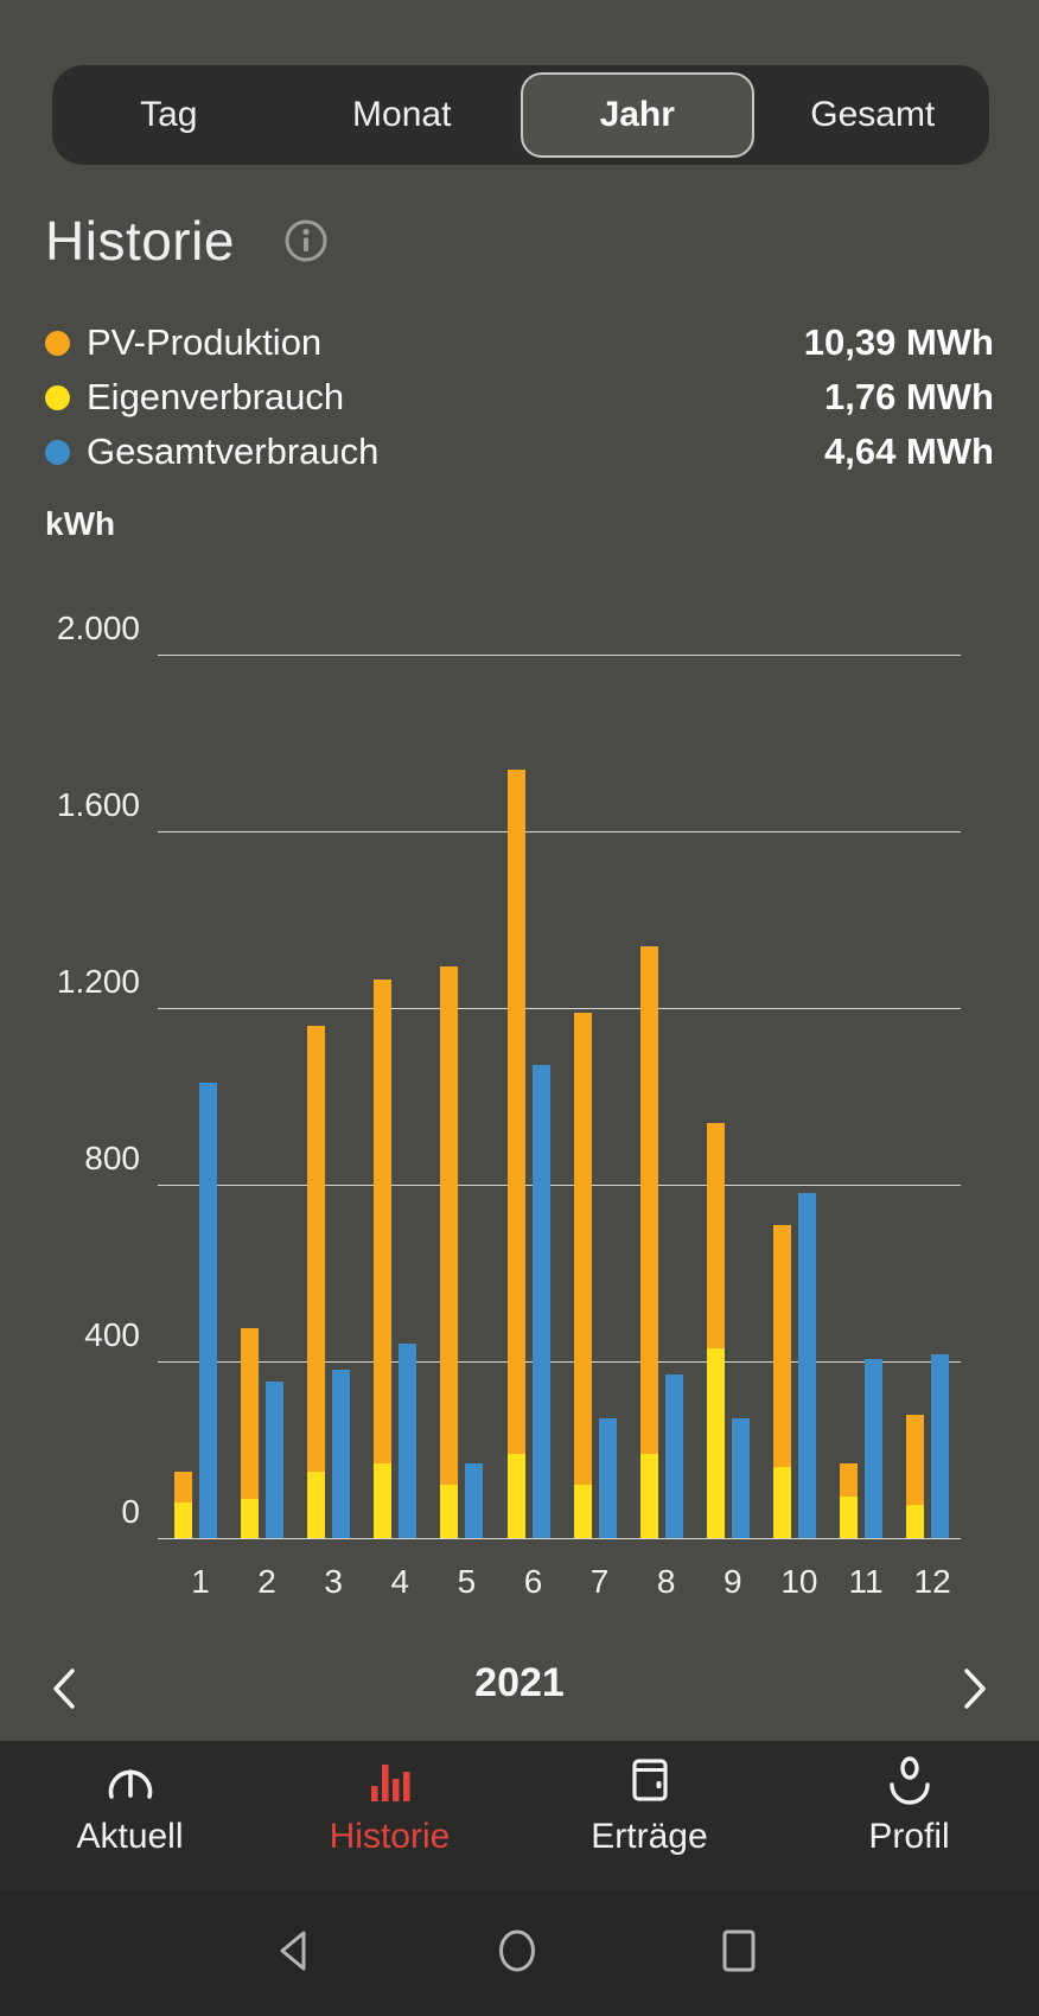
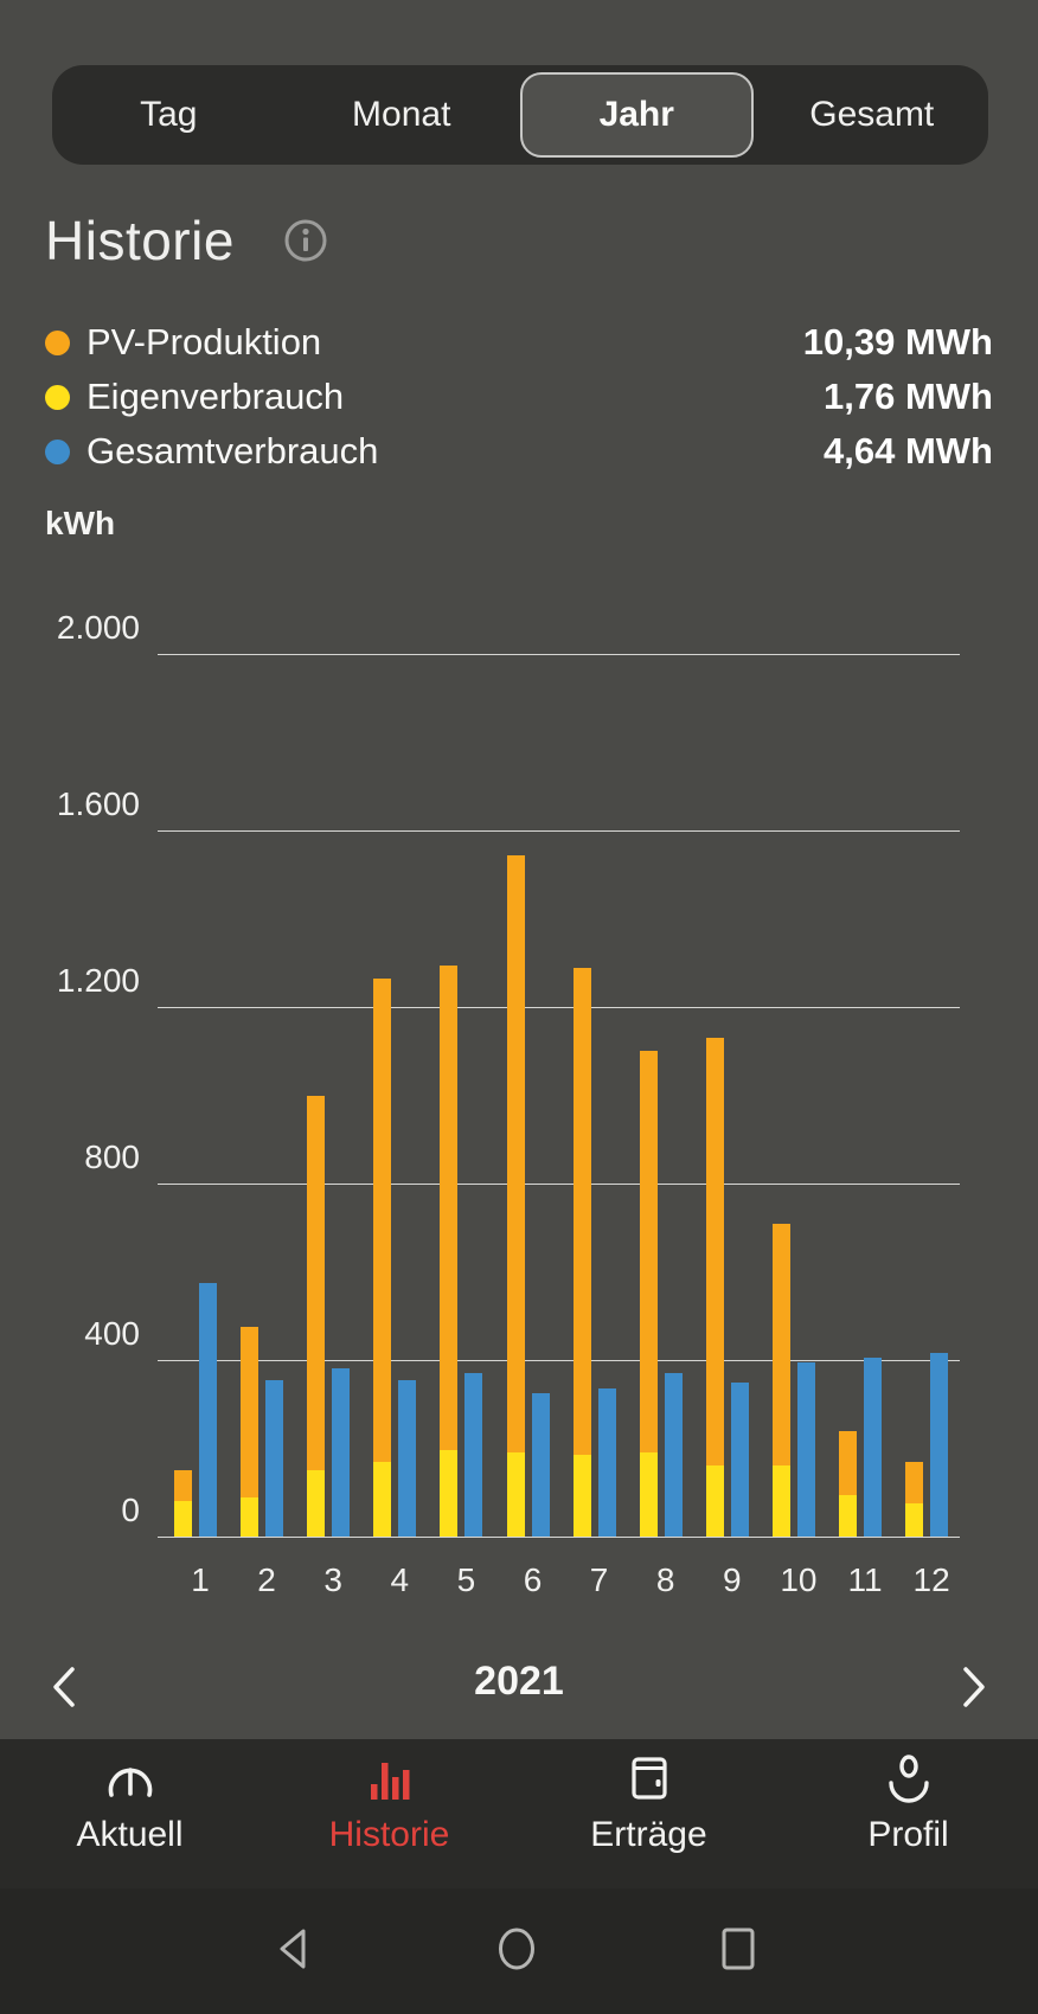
Gesamtverbrauch/1: 1030 -> 580
PV-Produktion/3: 1160 -> 1000
Gesamtverbrauch/4: 440 -> 360
Eigenverbrauch/5: 120 -> 200
Gesamtverbrauch/5: 170 -> 370
PV-Produktion/6: 1740 -> 1540
Gesamtverbrauch/6: 1070 -> 320
PV-Produktion/7: 1190 -> 1290
Eigenverbrauch/7: 120 -> 180
Gesamtverbrauch/7: 270 -> 340
PV-Produktion/8: 1340 -> 1100
PV-Produktion/9: 940 -> 1130
Eigenverbrauch/9: 430 -> 160
Gesamtverbrauch/9: 270 -> 350
Gesamtverbrauch/10: 780 -> 400
PV-Produktion/11: 170 -> 240
PV-Produktion/12: 280 -> 170
